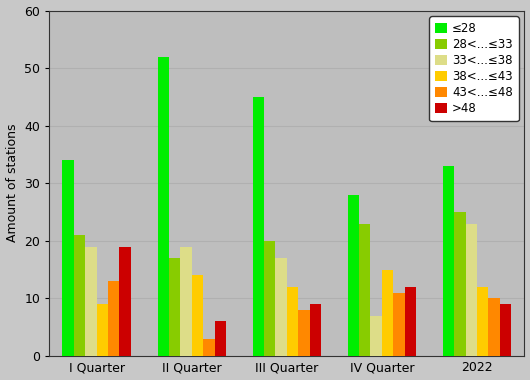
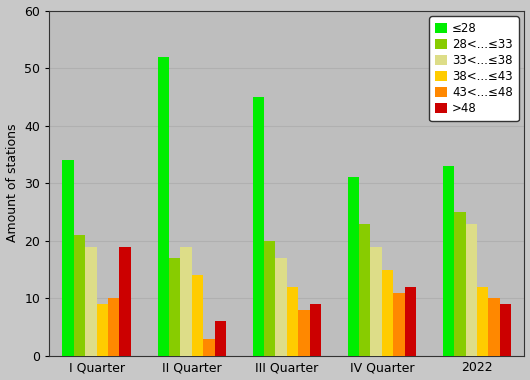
43<...≤48/I Quarter: 13 -> 10
≤28/IV Quarter: 28 -> 31
33<...≤38/IV Quarter: 7 -> 19
